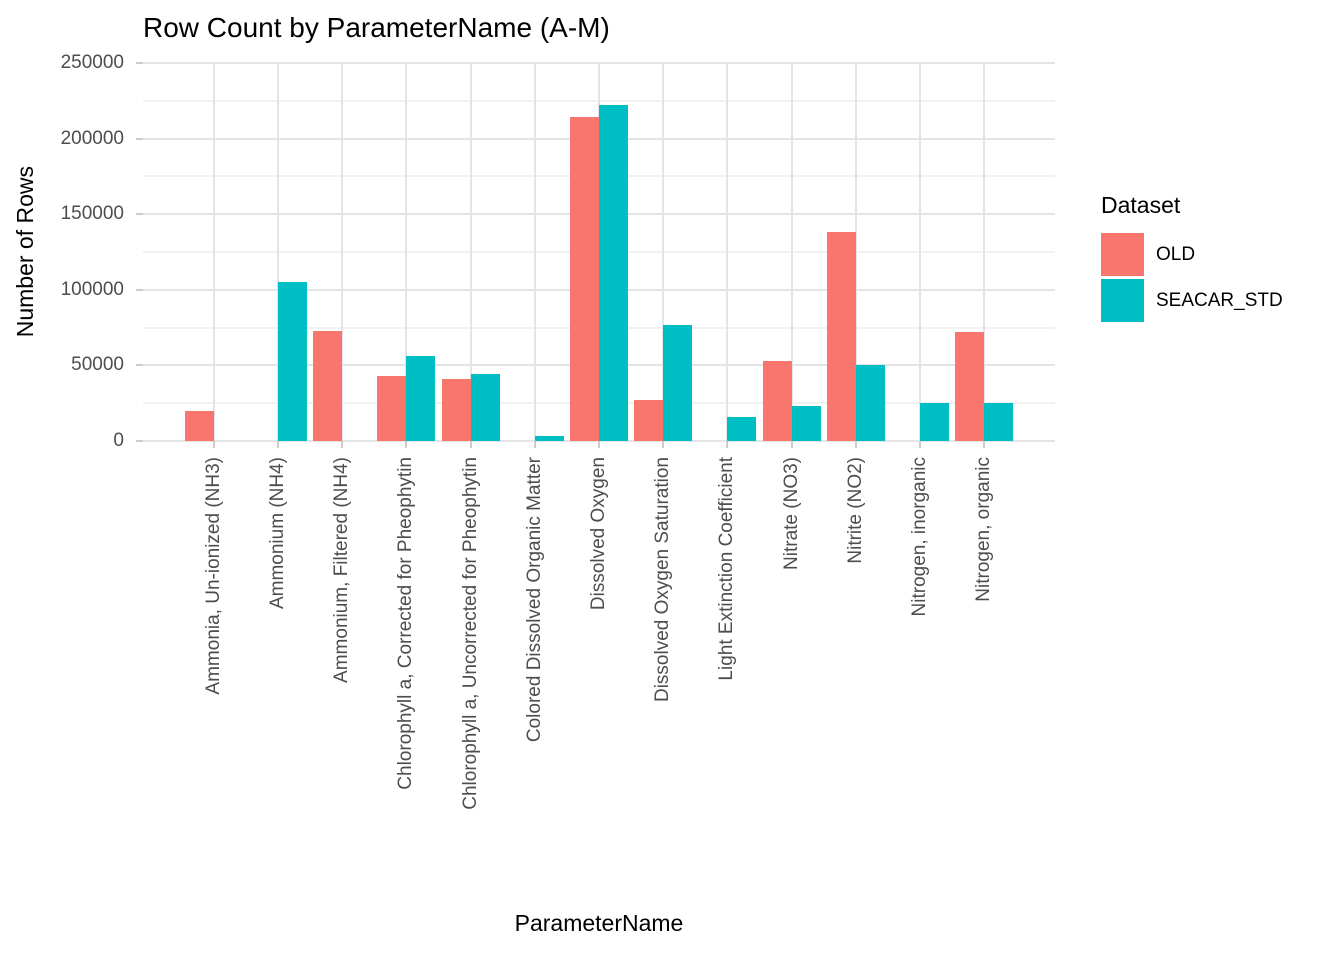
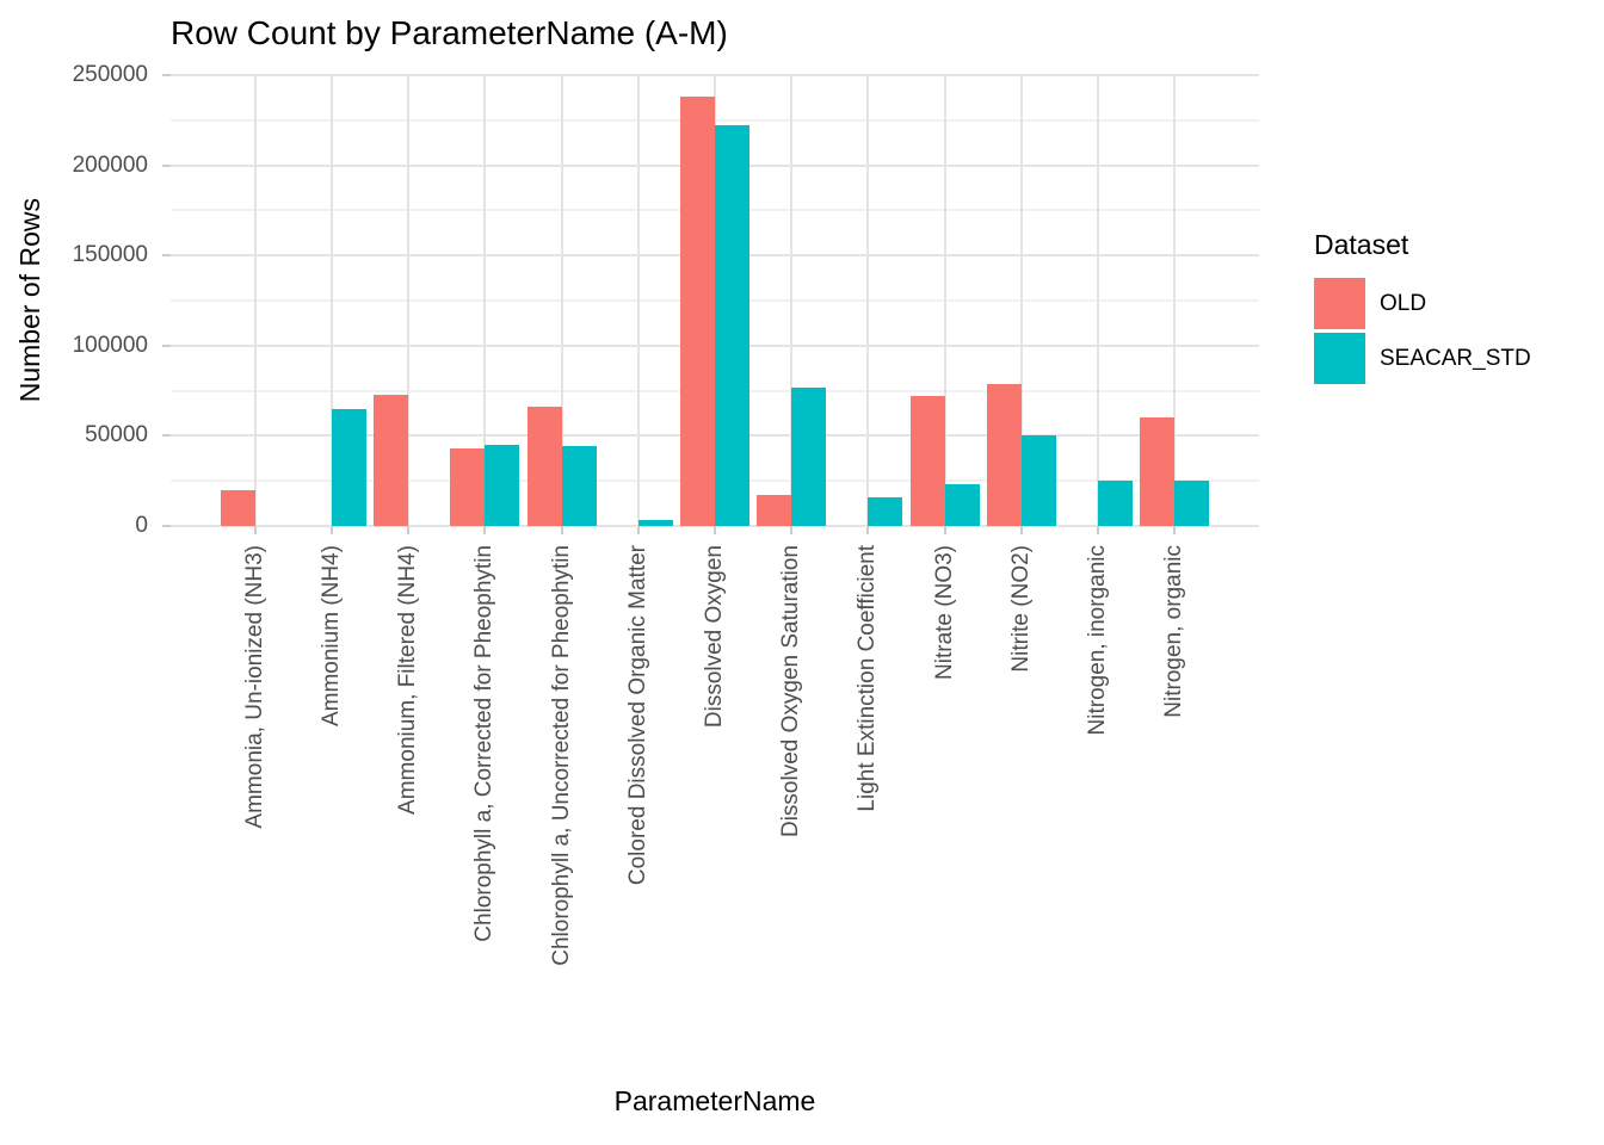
SEACAR_STD/Ammonium (NH4): 105000 -> 65000
SEACAR_STD/Chlorophyll a, Corrected for Pheophytin: 56000 -> 45000
OLD/Chlorophyll a, Uncorrected for Pheophytin: 41000 -> 66000
OLD/Dissolved Oxygen: 214000 -> 238000
OLD/Dissolved Oxygen Saturation: 27000 -> 17000
OLD/Nitrate (NO3): 53000 -> 72000
OLD/Nitrite (NO2): 138000 -> 79000
OLD/Nitrogen, organic: 72000 -> 60000
